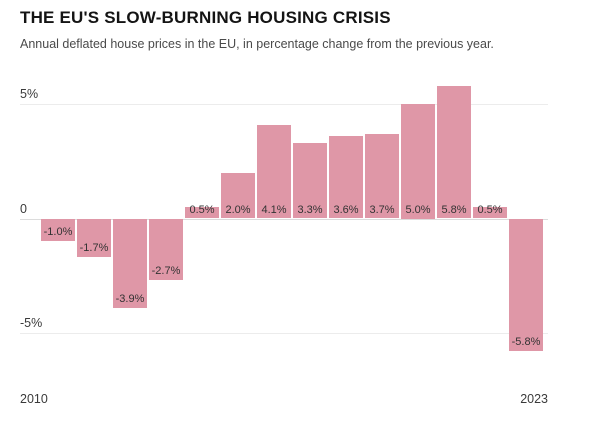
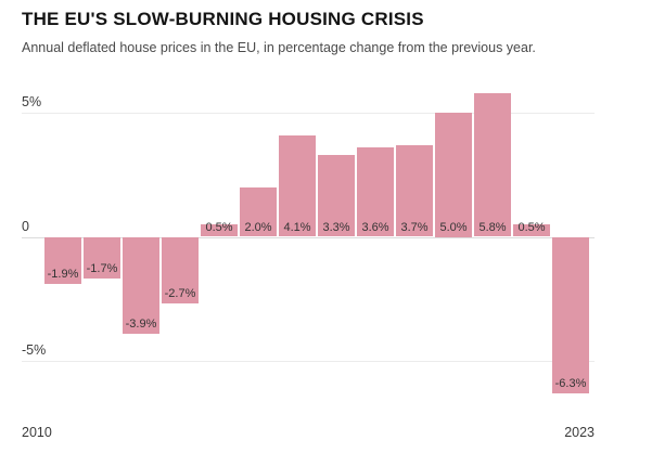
2010: -1.0% -> -1.9%
2023: -5.8% -> -6.3%
